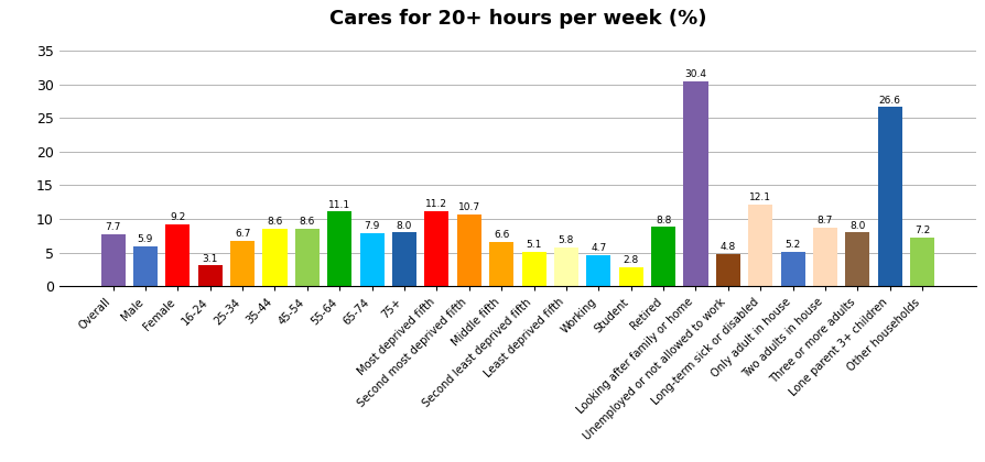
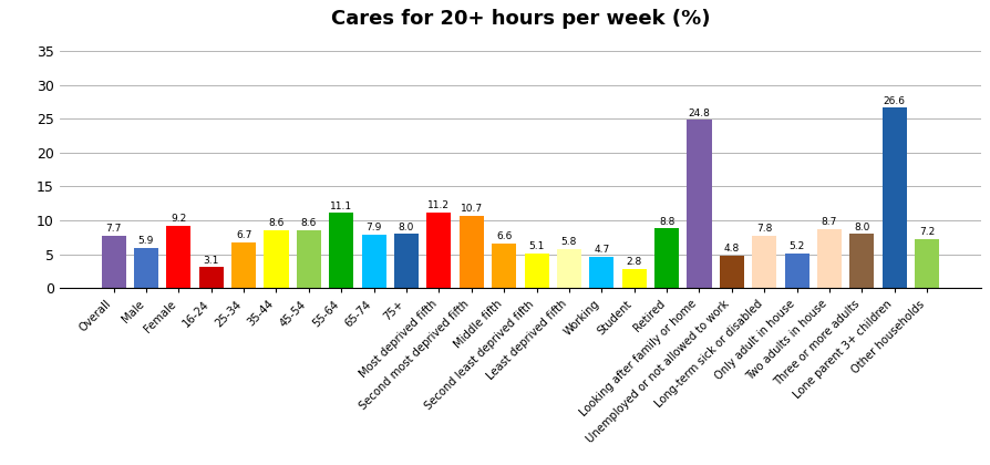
Looking after family or home: 30.4 -> 24.8
Long-term sick or disabled: 12.1 -> 7.8
